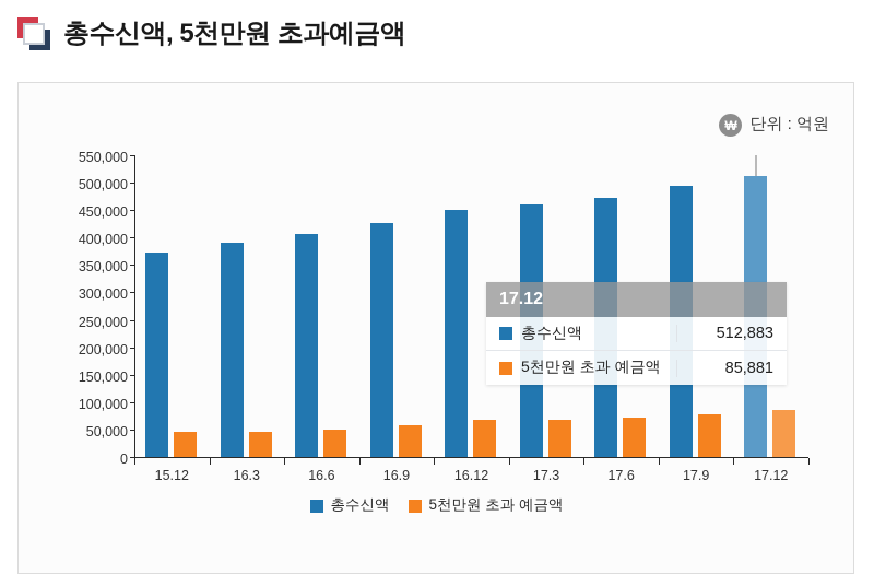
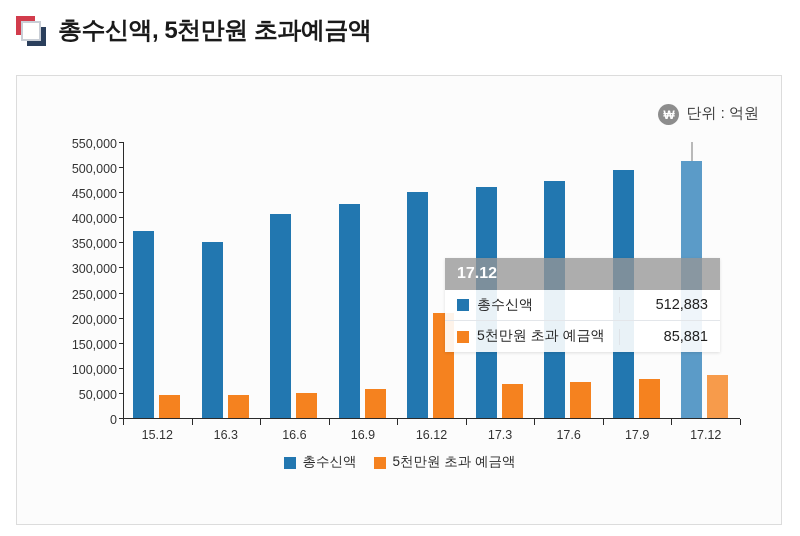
총수신액/16.3: 390000 -> 350000
5천만원 초과 예금액/16.12: 70000 -> 210000
